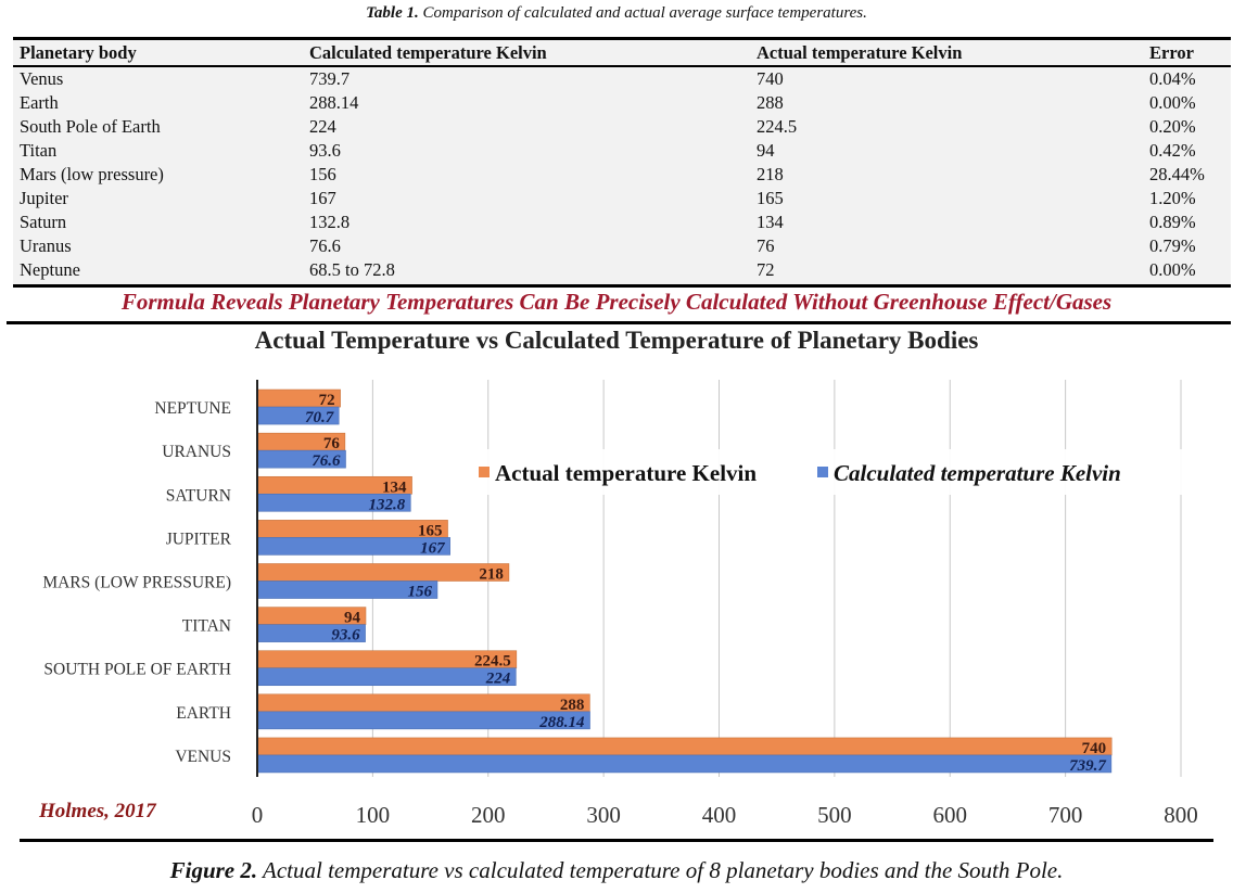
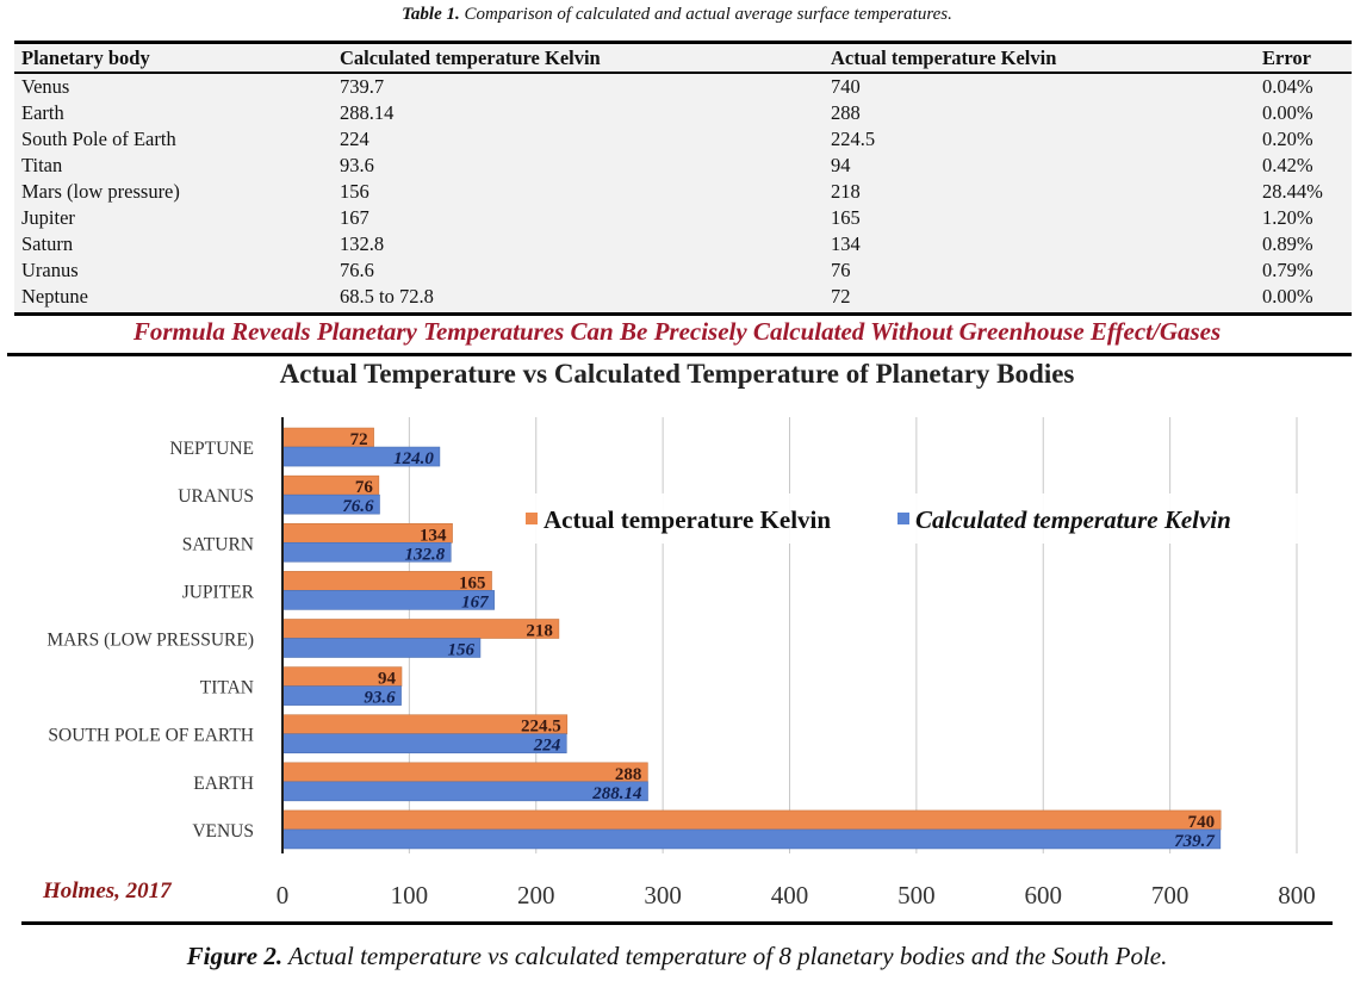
Calculated temperature Kelvin/NEPTUNE: 70.7 -> 124.0
